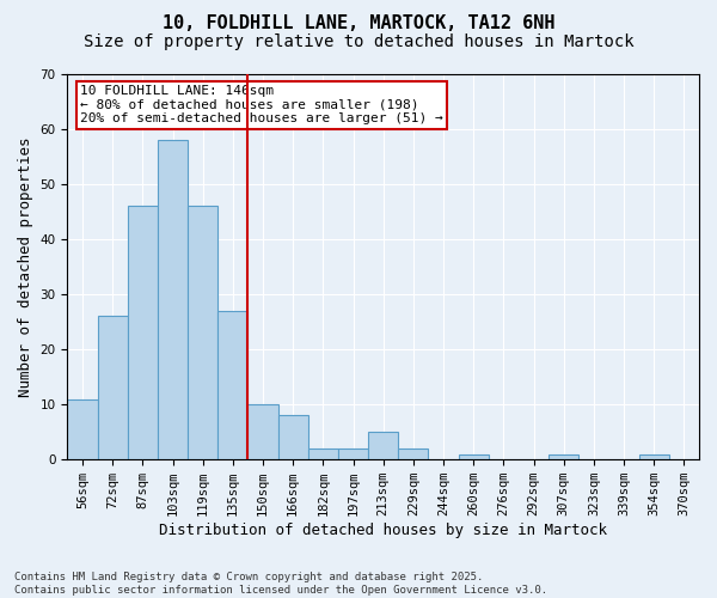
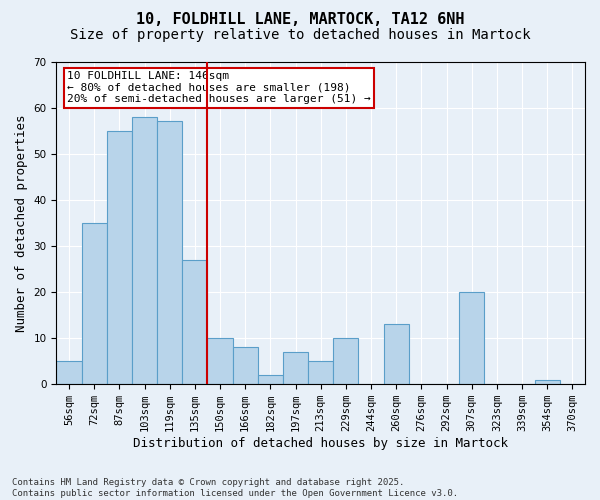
56sqm: 11 -> 5
72sqm: 26 -> 35
87sqm: 46 -> 55
119sqm: 46 -> 57
197sqm: 2 -> 7
229sqm: 2 -> 10
260sqm: 1 -> 13
307sqm: 1 -> 20
